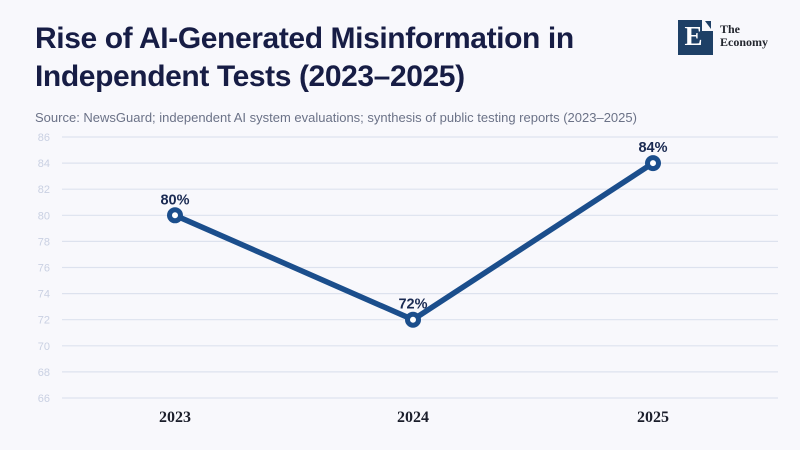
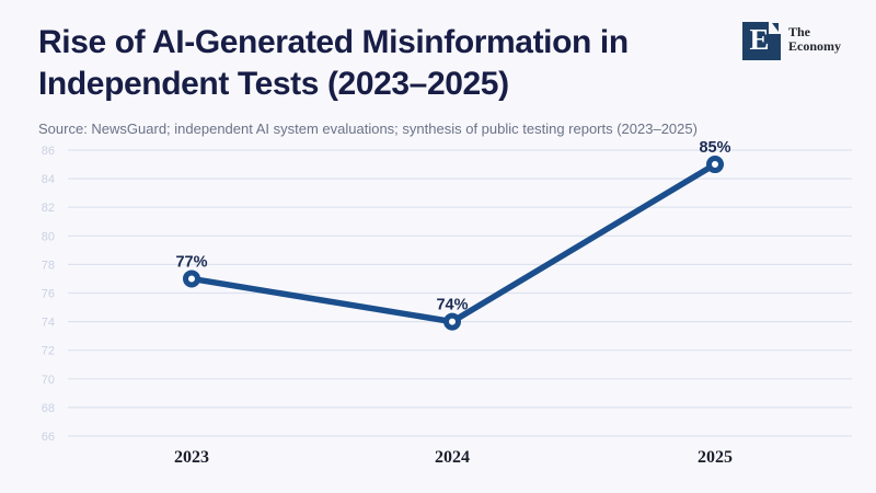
2023: 80% -> 77%
2024: 72% -> 74%
2025: 84% -> 85%
